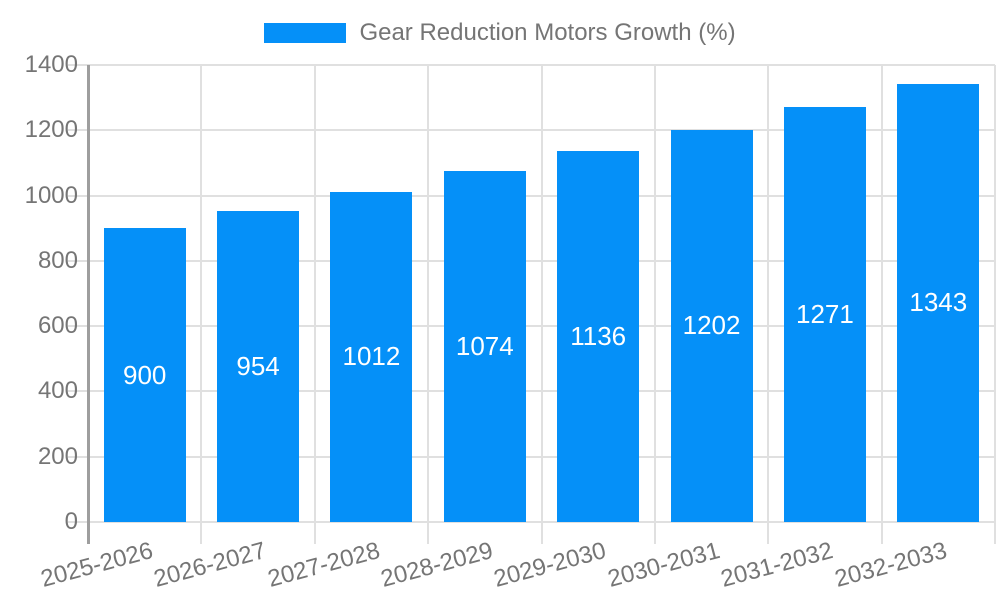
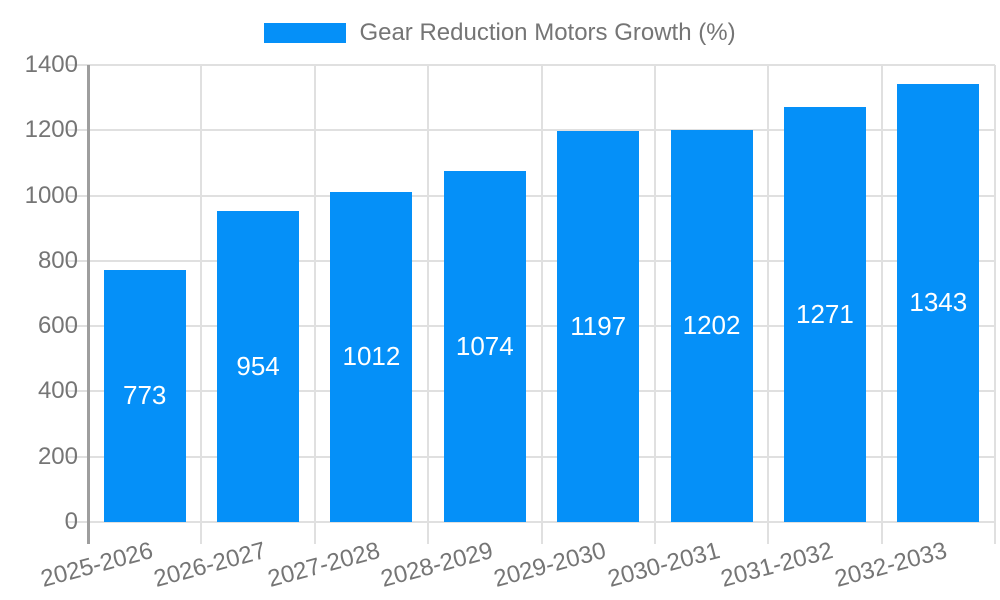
2025-2026: 900 -> 773
2029-2030: 1136 -> 1197
